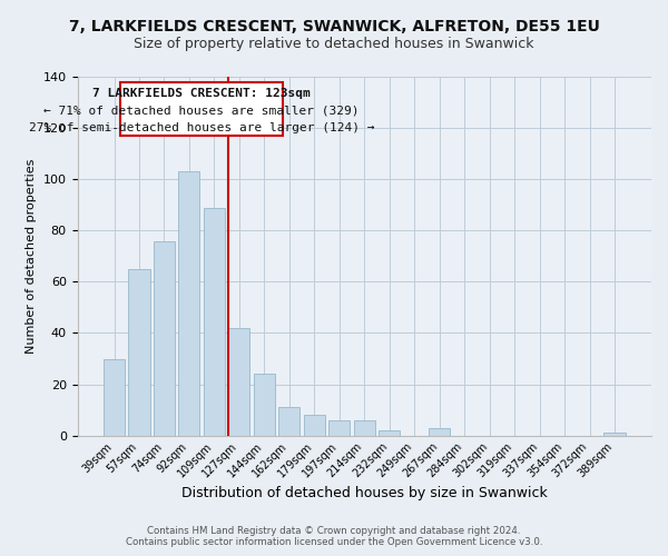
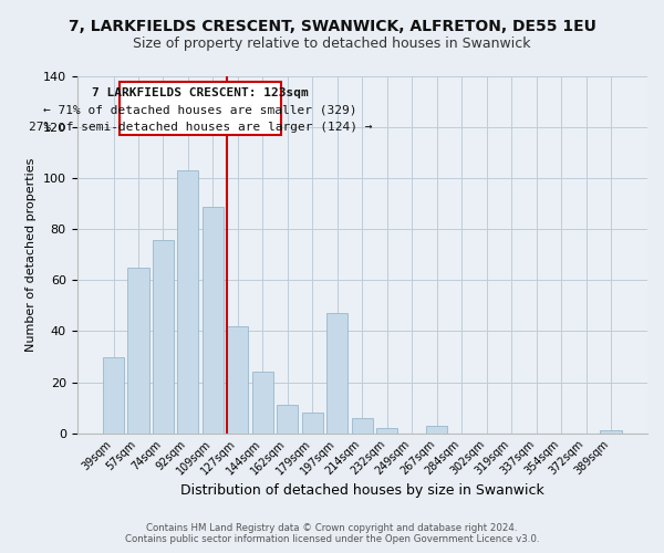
197sqm: 6 -> 47
